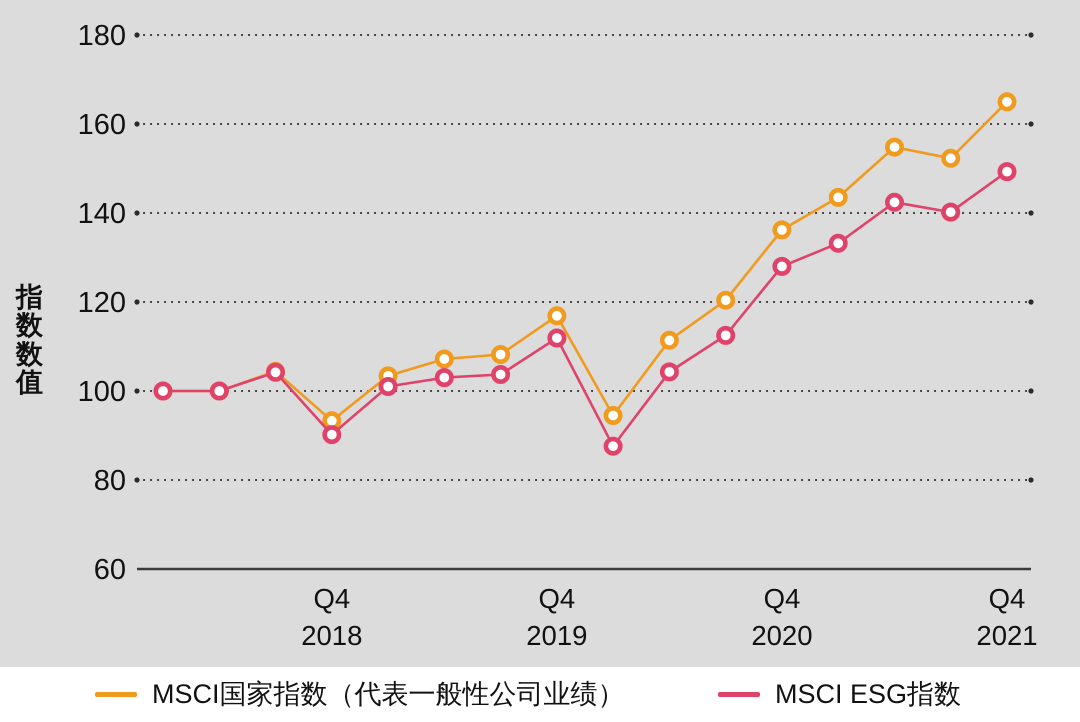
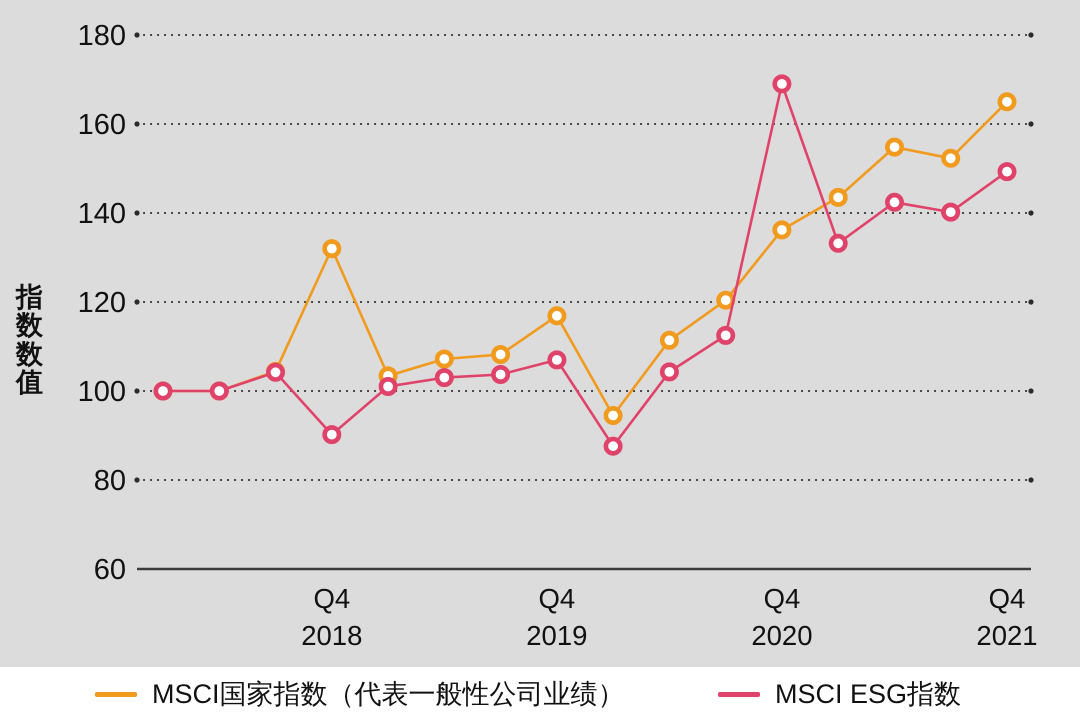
MSCI国家指数（代表一般性公司业绩）/2018 Q4: 93 -> 132
MSCI ESG指数/2019 Q4: 112 -> 107
MSCI ESG指数/2020 Q4: 128 -> 169
